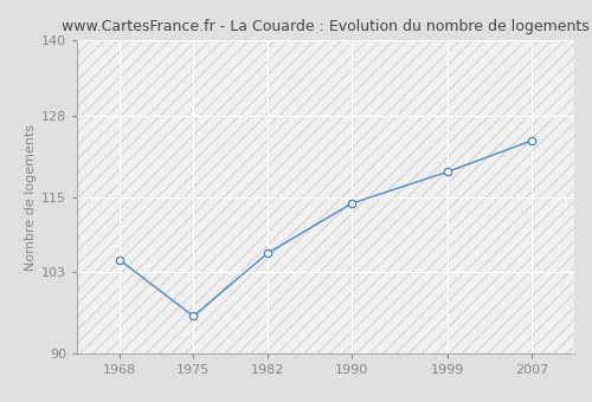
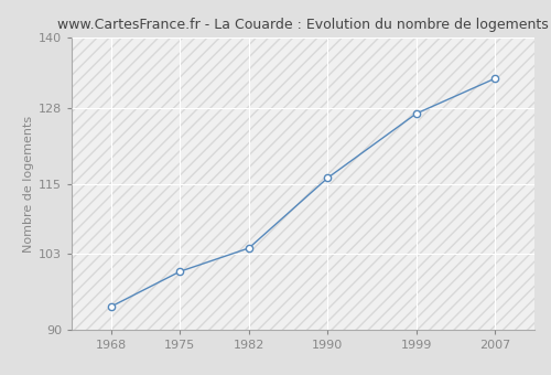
1968: 105 -> 94
1975: 96 -> 100
1982: 106 -> 104
1990: 114 -> 116
1999: 119 -> 127
2007: 124 -> 133
